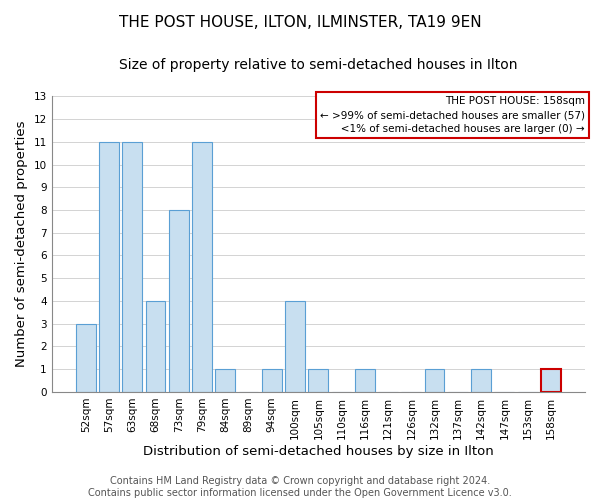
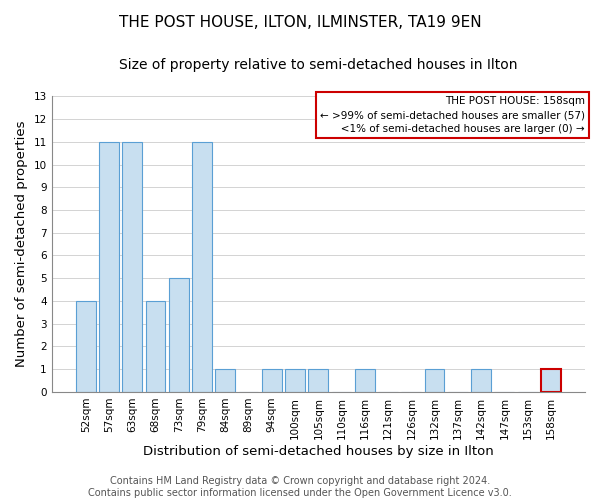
52sqm: 3 -> 4
73sqm: 8 -> 5
100sqm: 4 -> 1
